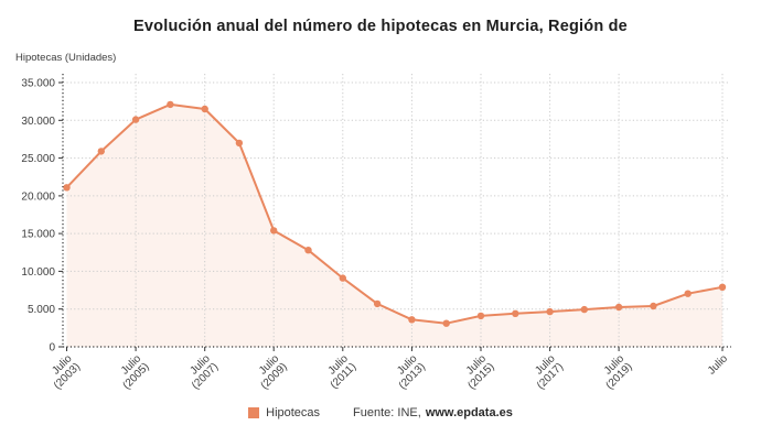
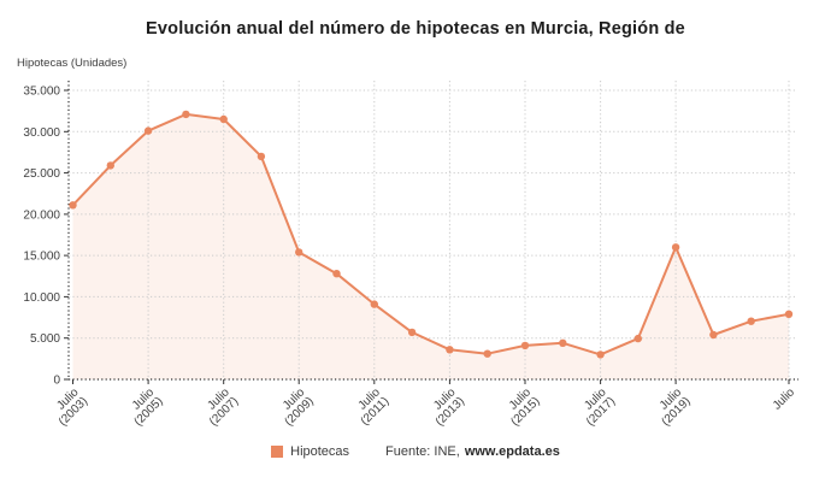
Julio (2017): 5000 -> 3000
Julio (2019): 5000 -> 16000
